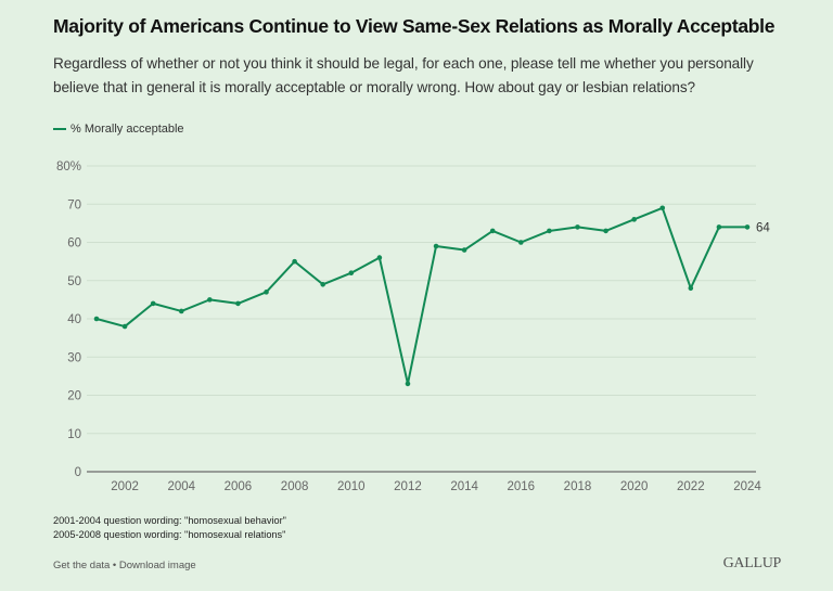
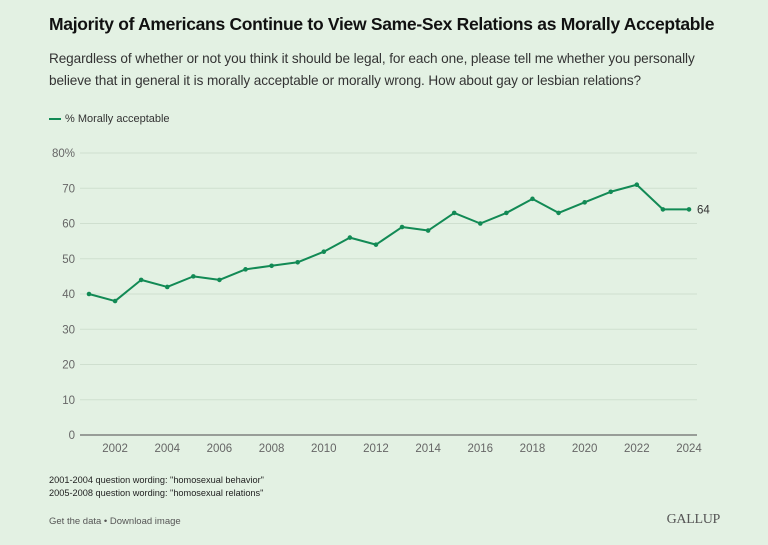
2008: 55% -> 48%
2012: 23% -> 54%
2018: 64% -> 67%
2022: 48% -> 71%
